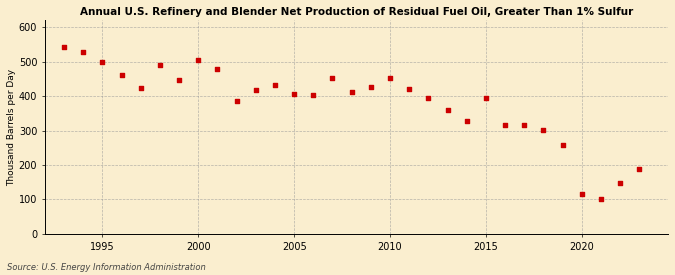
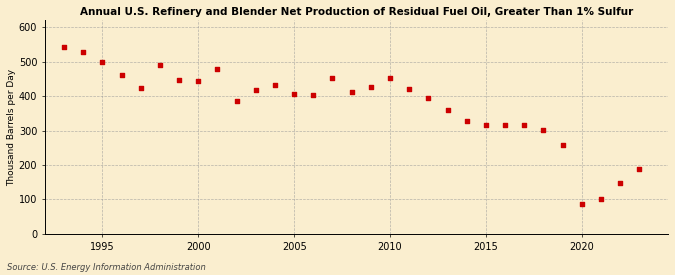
2000: 505 -> 443
2015: 395 -> 315
2020: 115 -> 86
